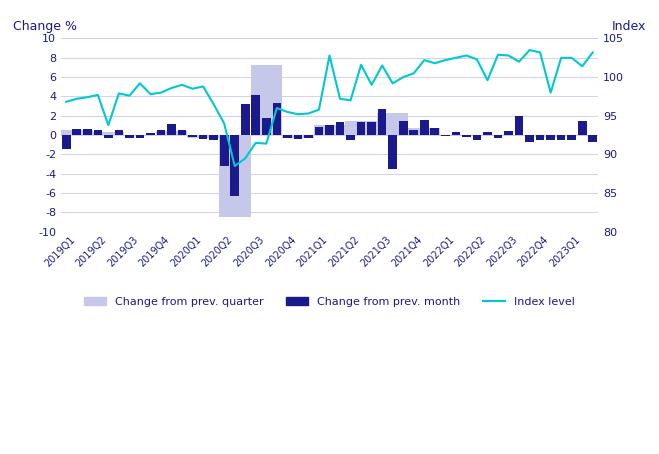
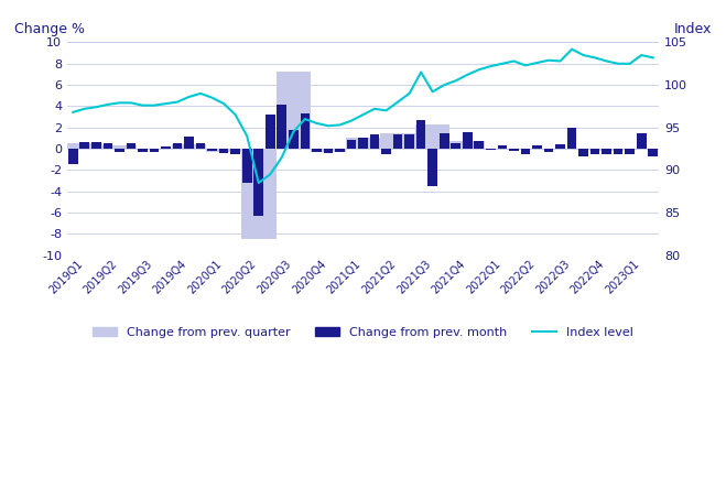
Index level/2019Q2: 93.8 -> 97.9
Index level/2019Q3: 99.2 -> 97.6
Index level/2020Q1: 98.8 -> 97.8
Index level/2020Q3: 91.4 -> 94.5
Index level/2021Q1: 102.8 -> 96.5
Index level/2021Q2: 101.6 -> 98.0
Index level/2021Q4: 102.2 -> 101.2
Index level/2022Q2: 99.6 -> 102.6
Index level/2022Q3: 102.0 -> 104.2
Index level/2022Q4: 98.0 -> 102.8
Index level/2023Q1: 101.4 -> 103.5
